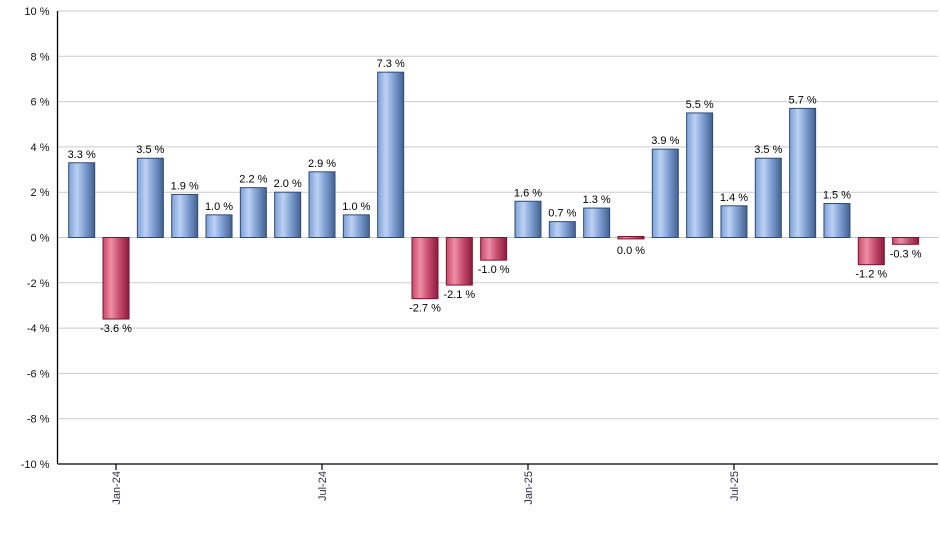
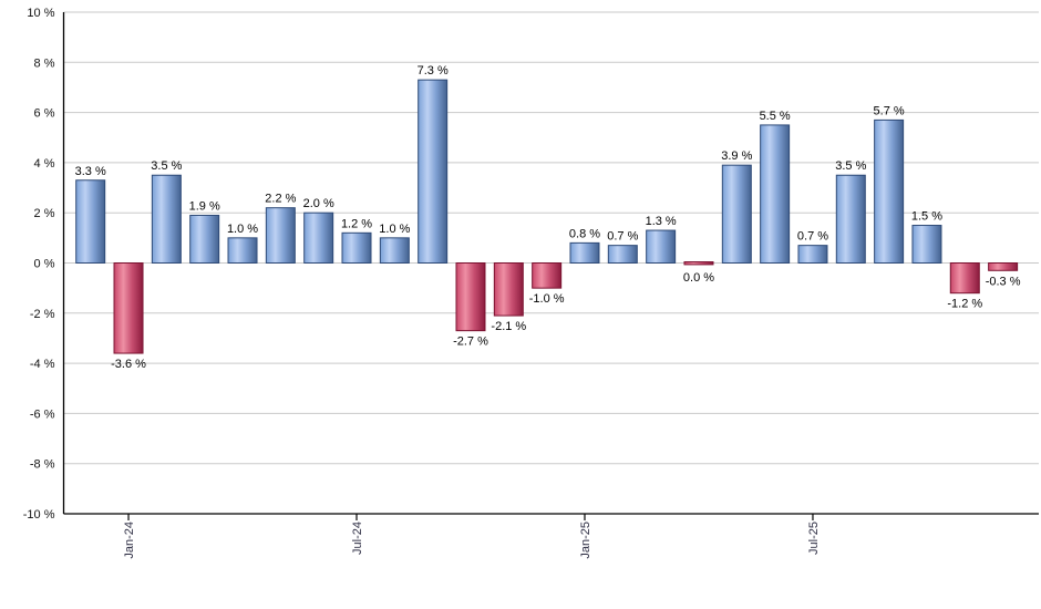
Jul-24: 2.9 -> 1.2
Jan-25: 1.6 -> 0.8
Jul-25: 1.4 -> 0.7
